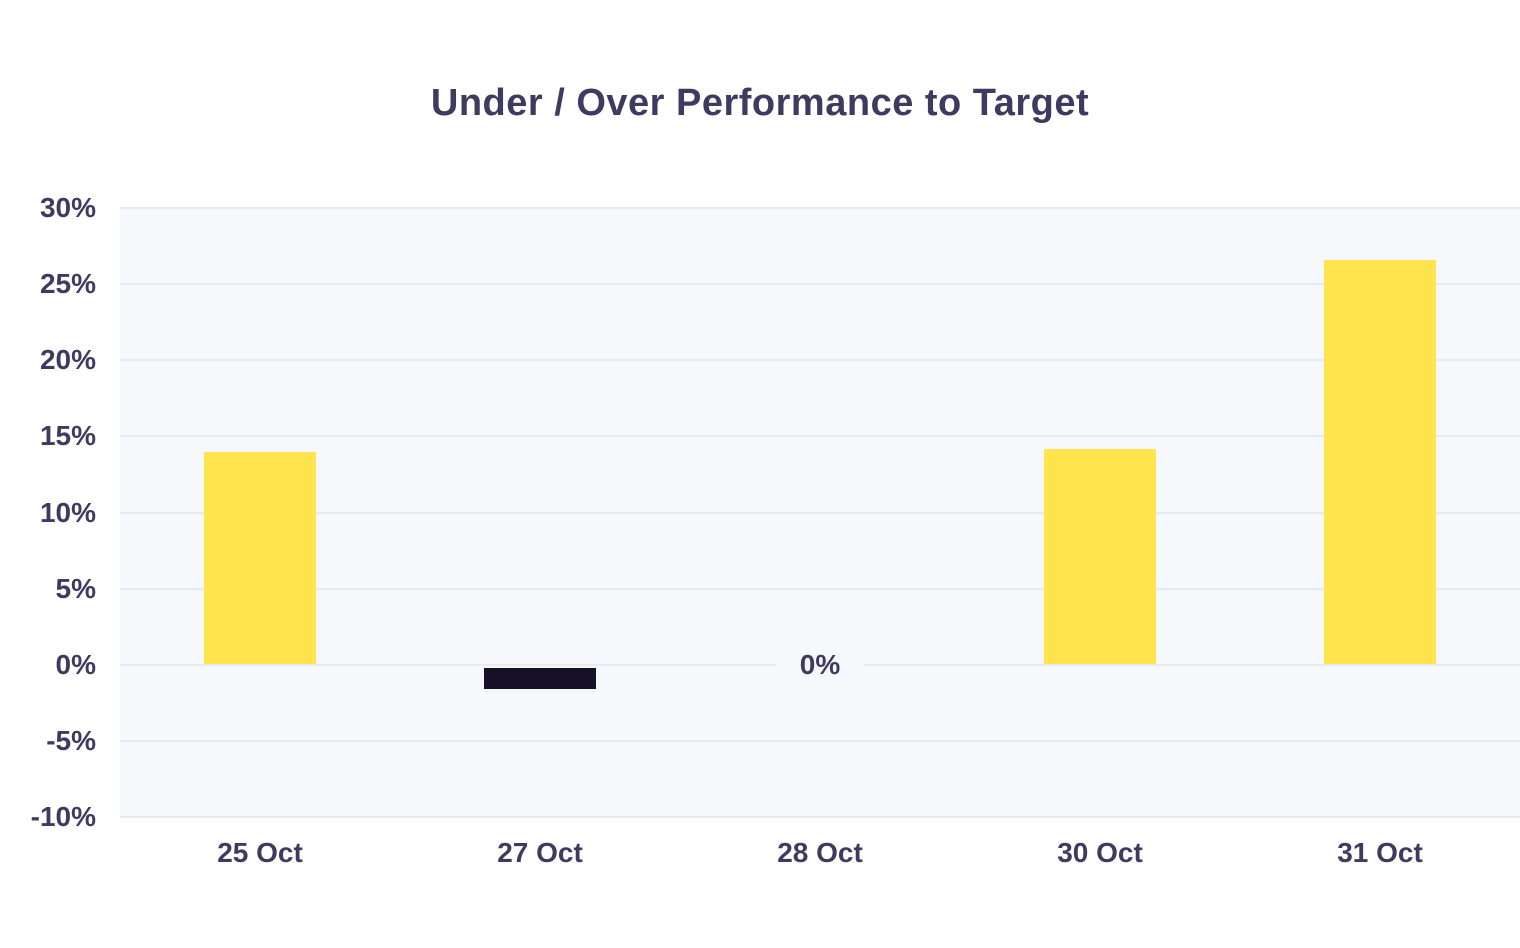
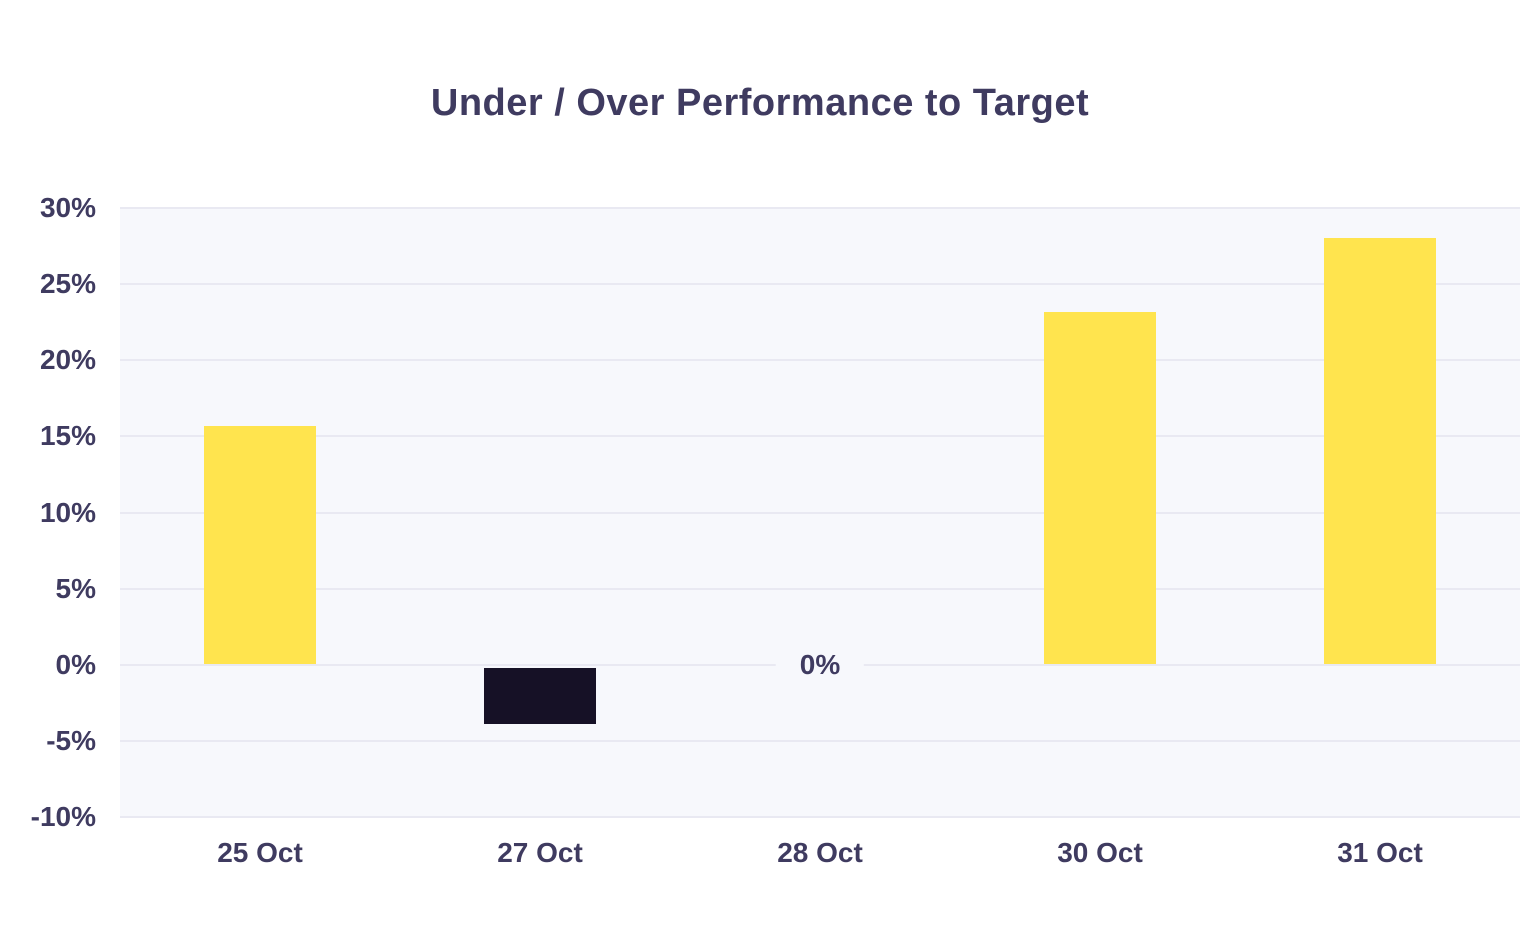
25 Oct: 14.0% -> 15.7%
27 Oct: -1.6% -> -3.9%
30 Oct: 14.2% -> 23.2%
31 Oct: 26.6% -> 28.0%
